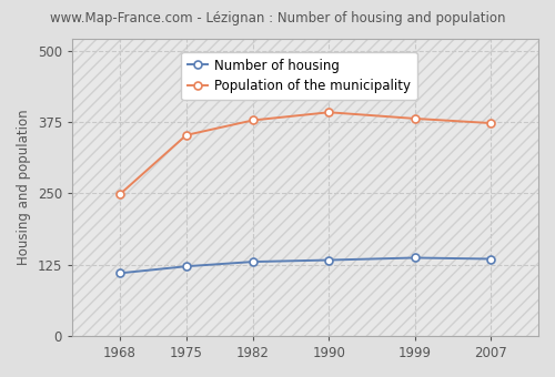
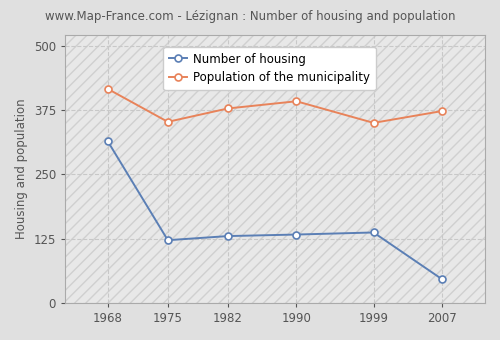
Number of housing/1968: 110 -> 314
Population of the municipality/1968: 248 -> 416
Population of the municipality/1999: 381 -> 350
Number of housing/2007: 135 -> 46
